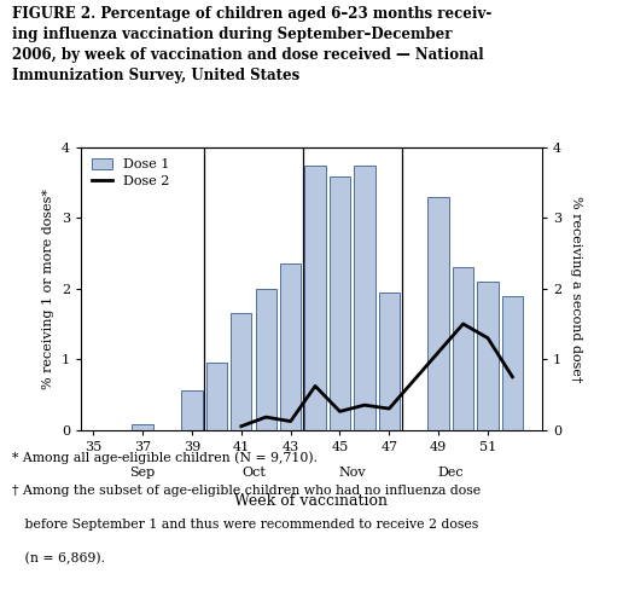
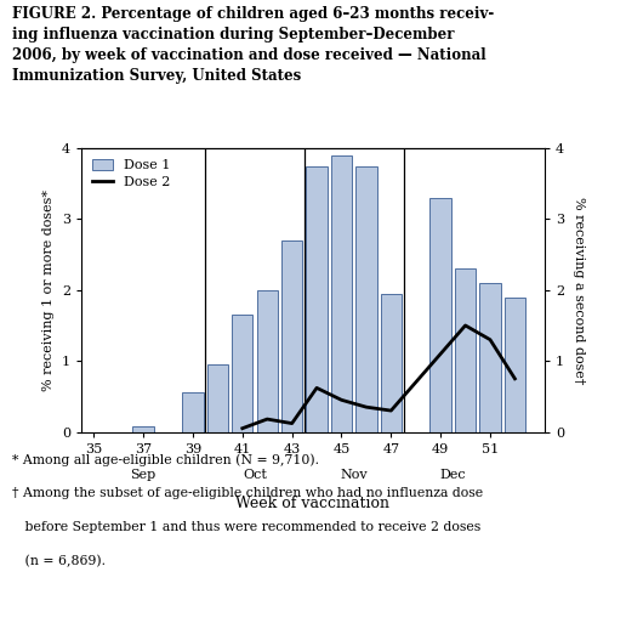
Dose 1/43: 2.36 -> 2.70
Dose 1/45: 3.58 -> 3.90
Dose 2/45: 0.26 -> 0.45
